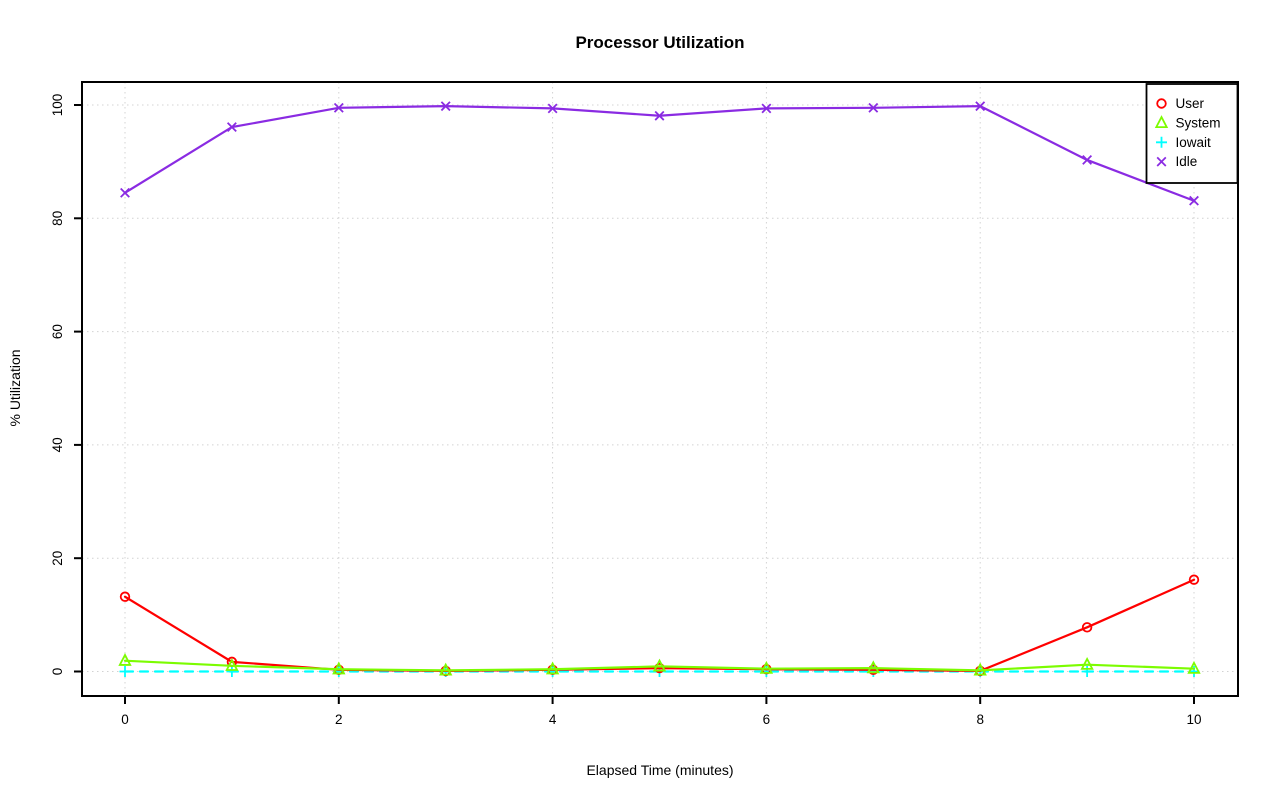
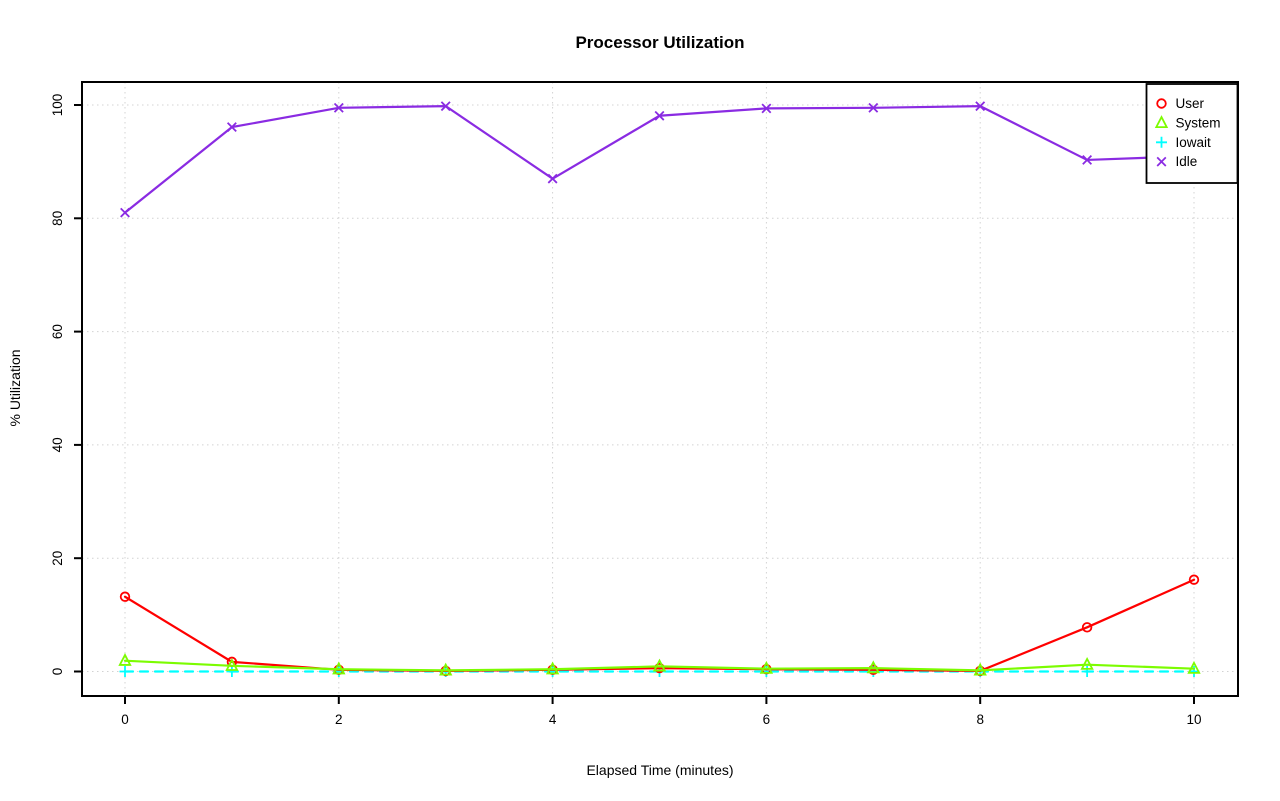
Idle/0: 84 -> 81
Idle/4: 99 -> 87
Idle/10: 83 -> 91
